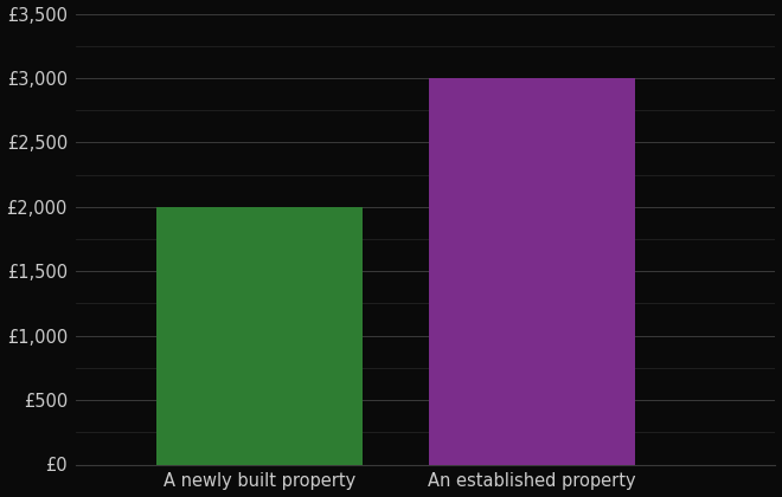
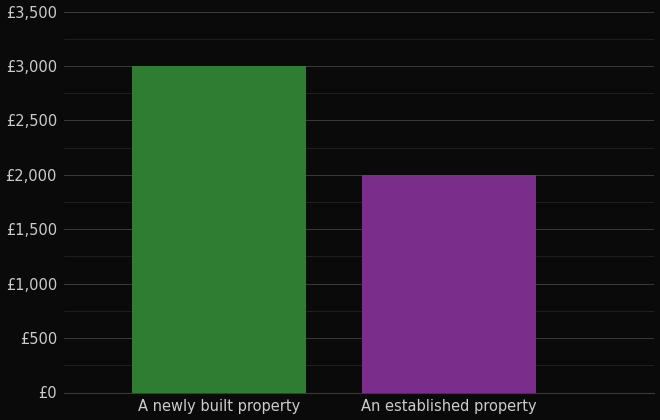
A newly built property: £2,000 -> £3,000
An established property: £3,000 -> £2,000
